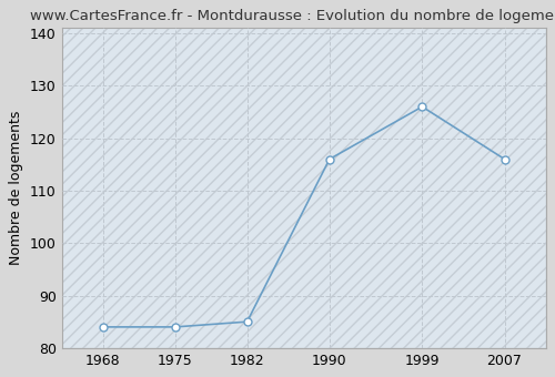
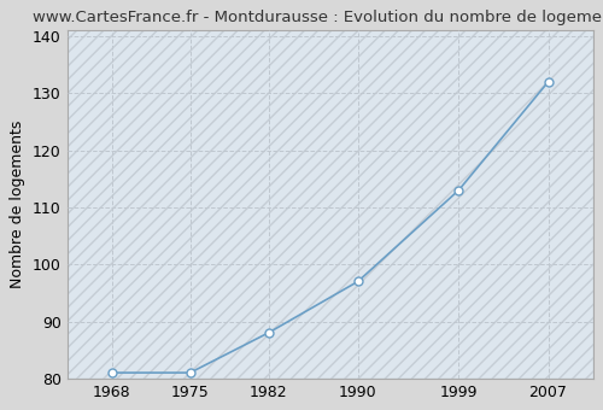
1968: 84 -> 81
1975: 84 -> 81
1982: 85 -> 88
1990: 116 -> 97
1999: 126 -> 113
2007: 116 -> 132
